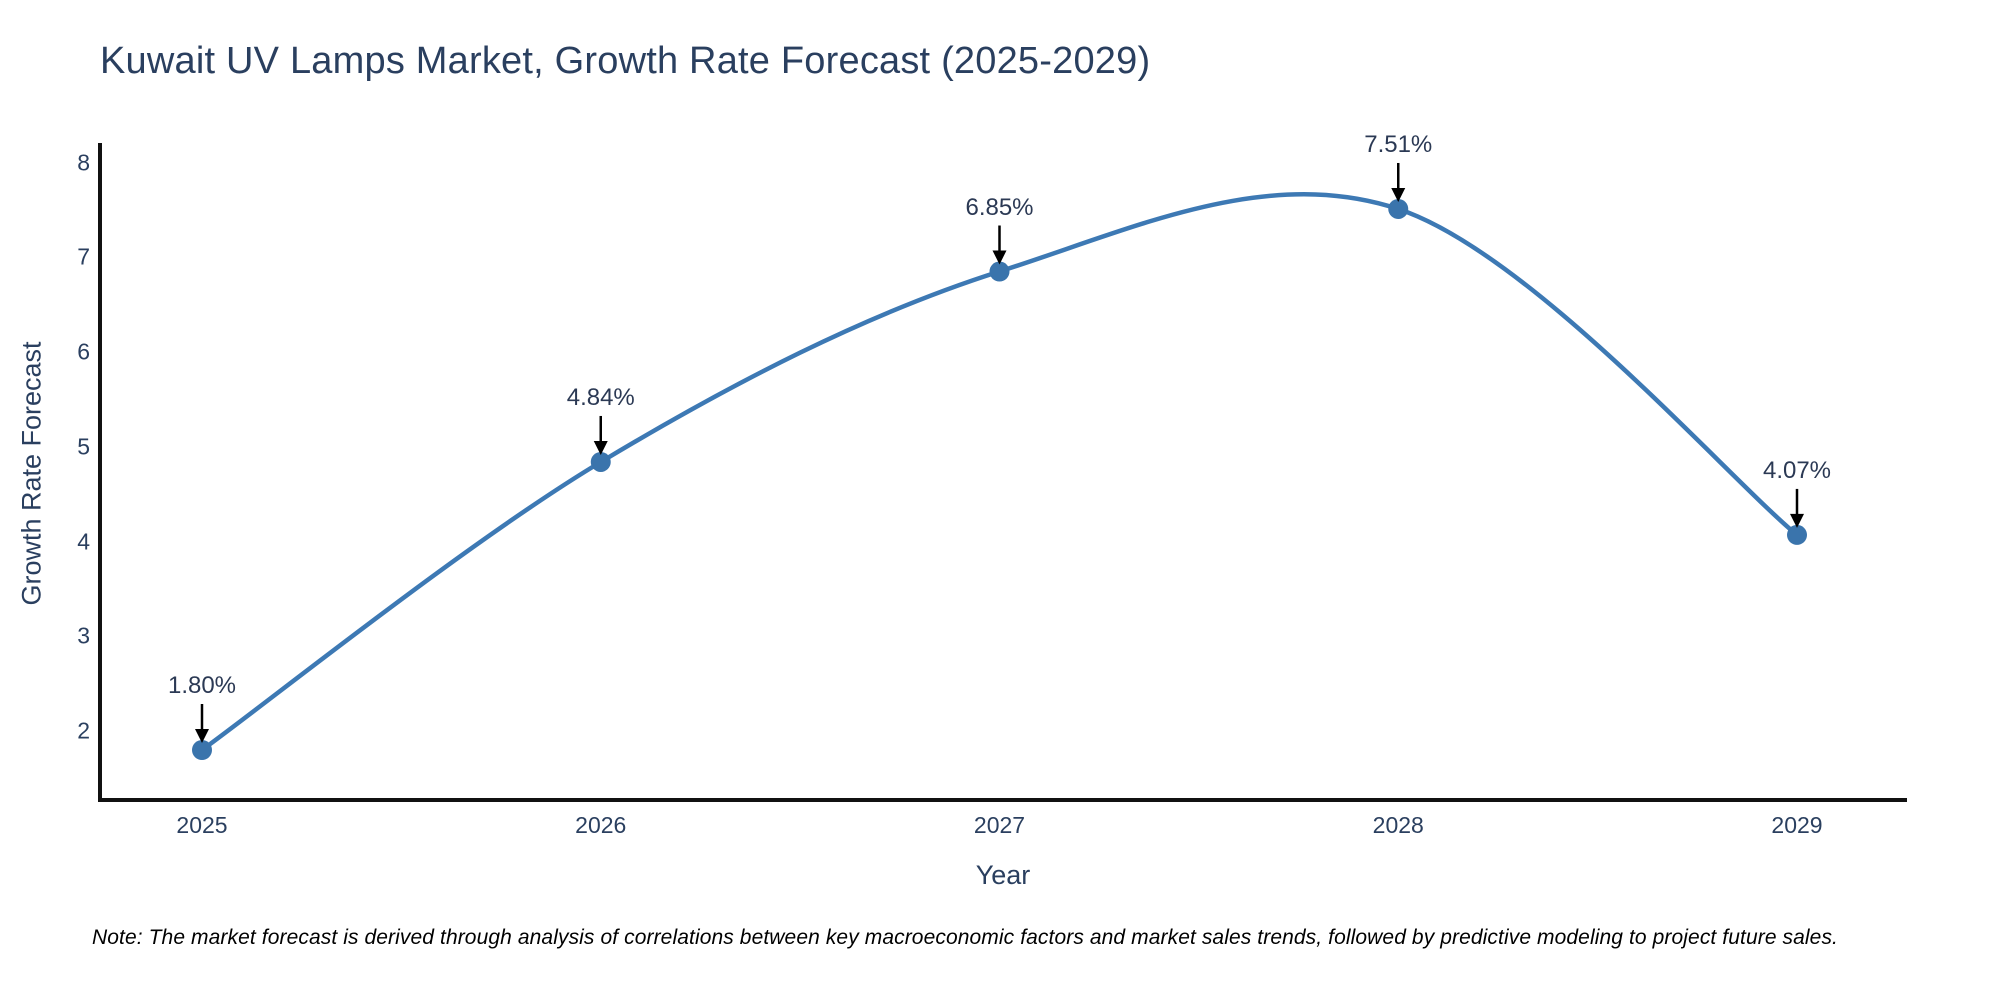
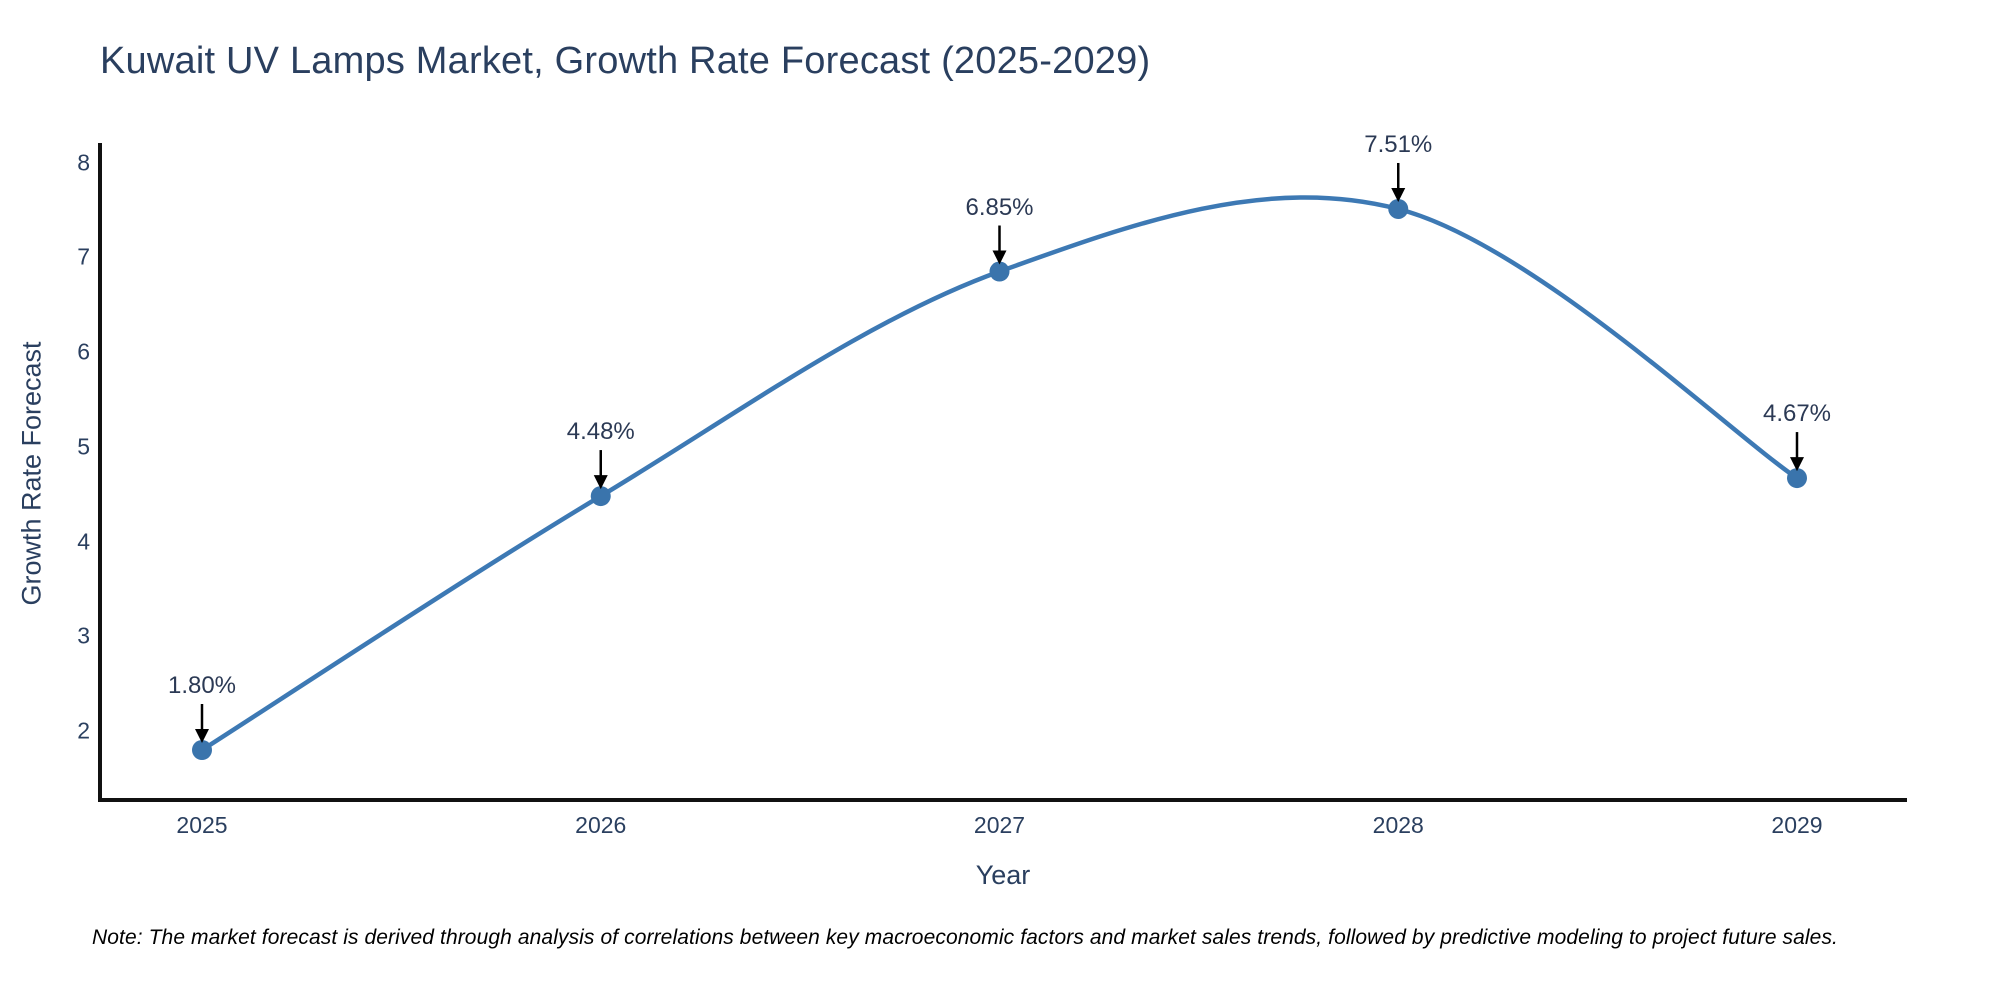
2026: 4.84% -> 4.48%
2029: 4.07% -> 4.67%
